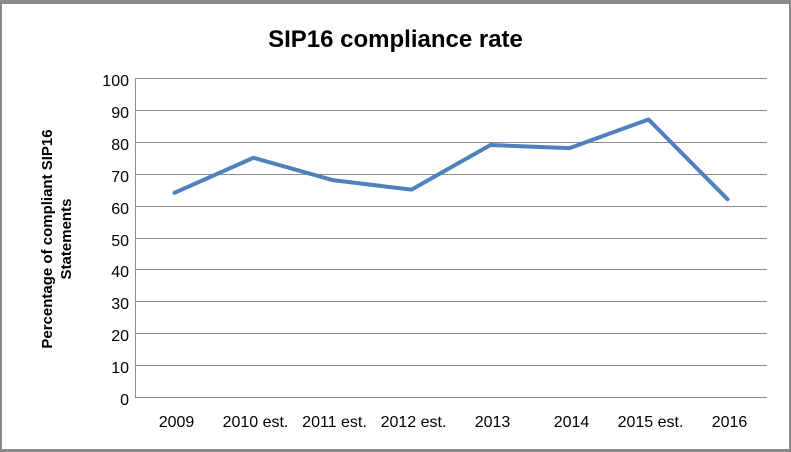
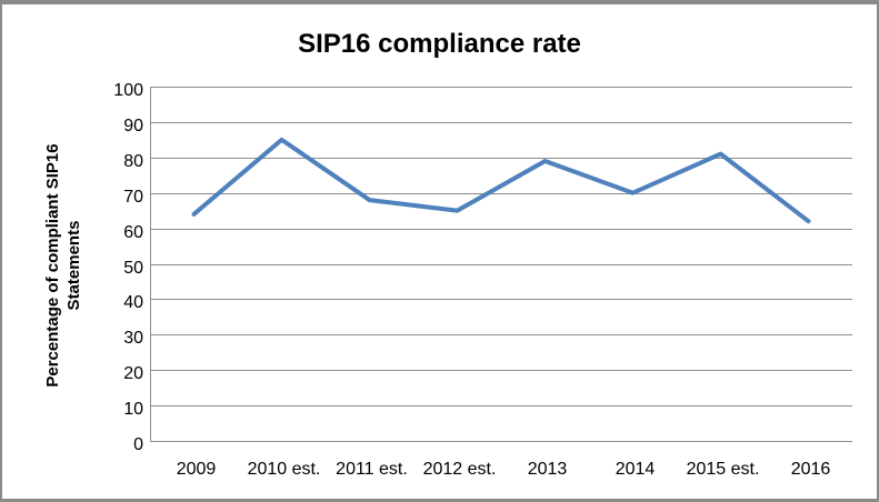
2010 est.: 75 -> 85
2014: 78 -> 70
2015 est.: 87 -> 81
